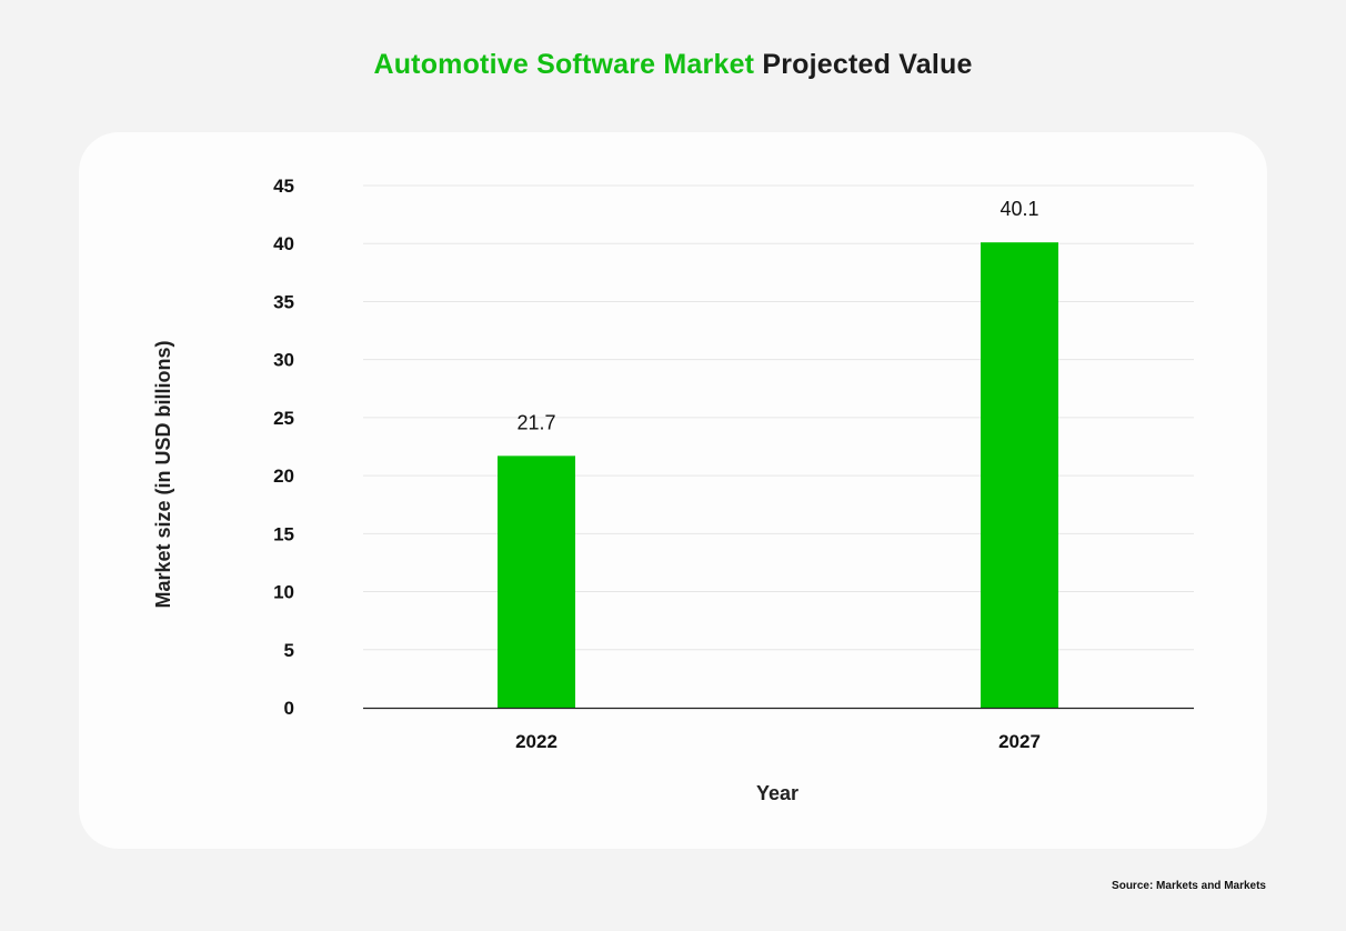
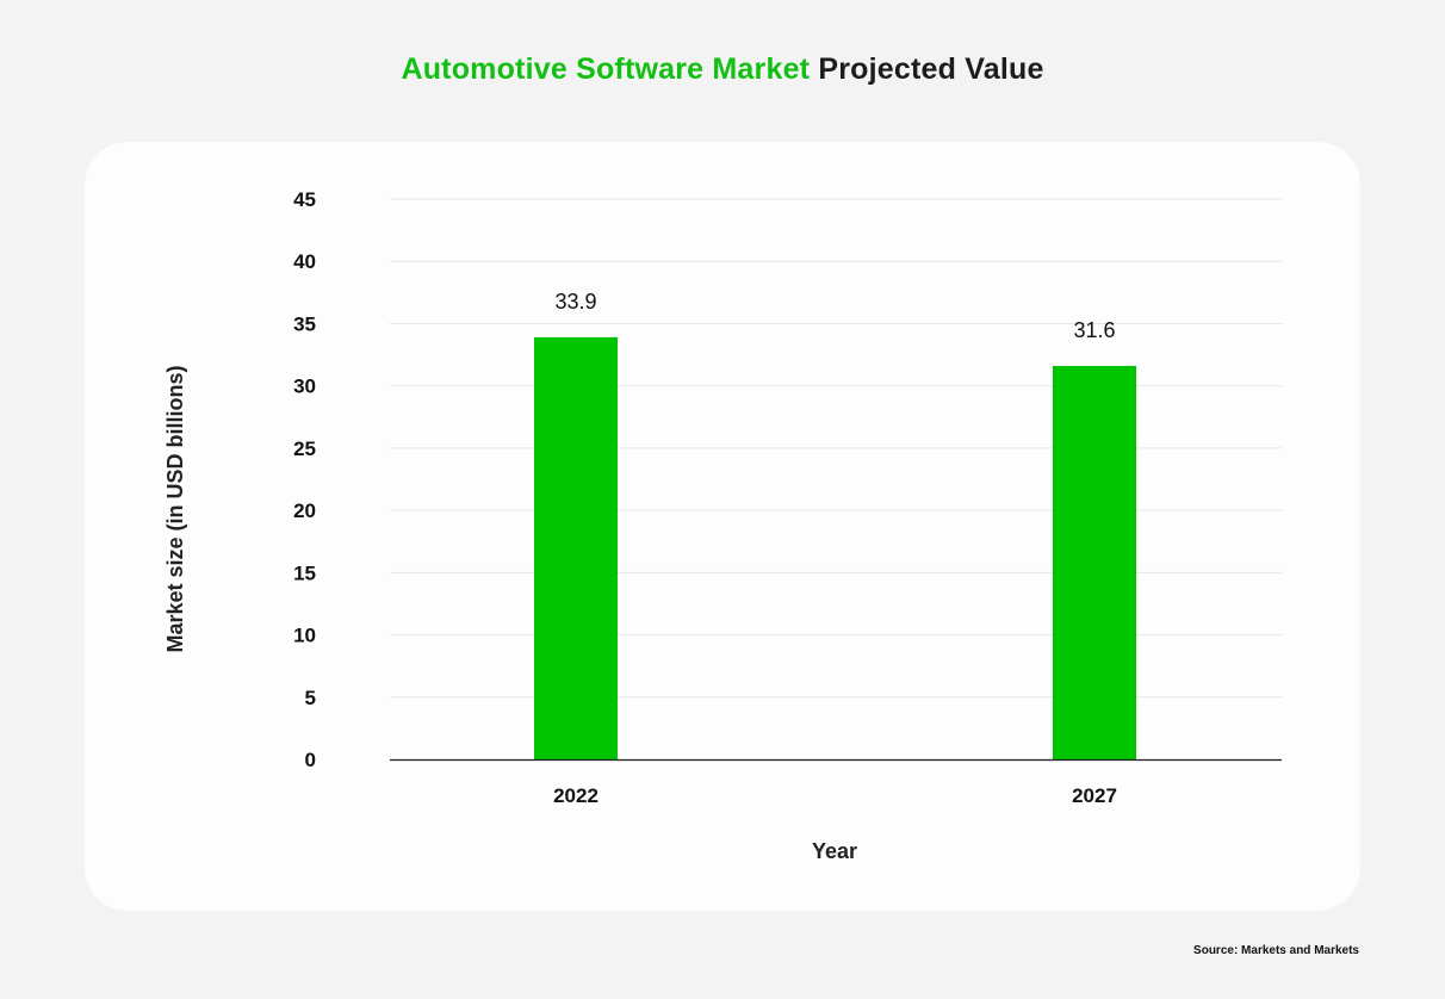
2022: 21.7 -> 33.9
2027: 40.1 -> 31.6
